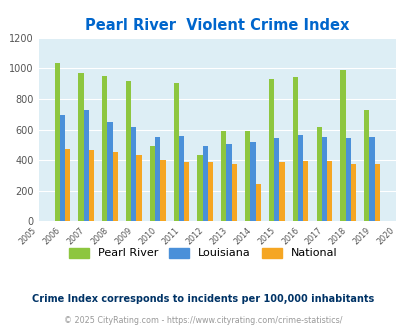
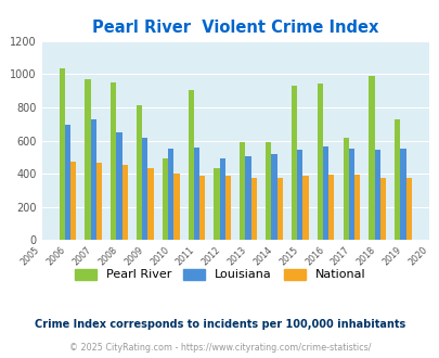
Pearl River/2009: 920 -> 810
National/2014: 240 -> 380
